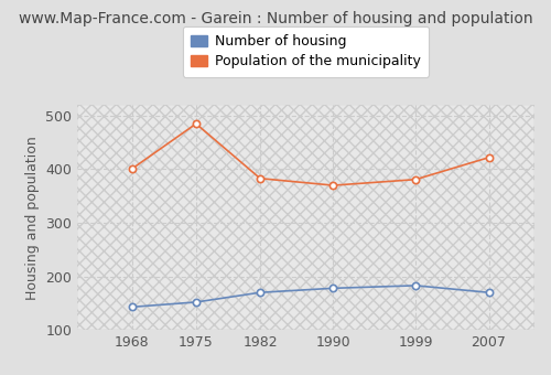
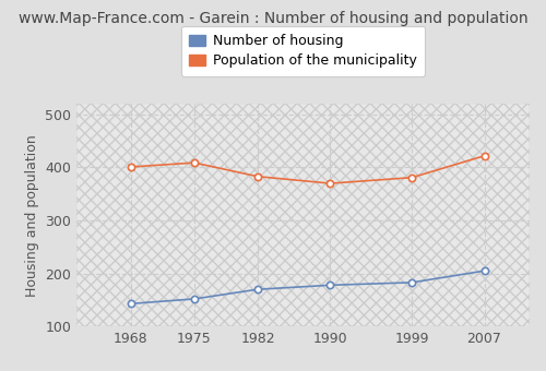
Population of the municipality/1975: 485 -> 409
Number of housing/2007: 170 -> 205
